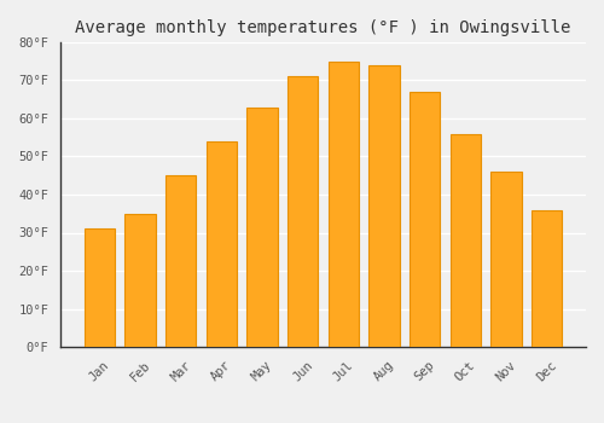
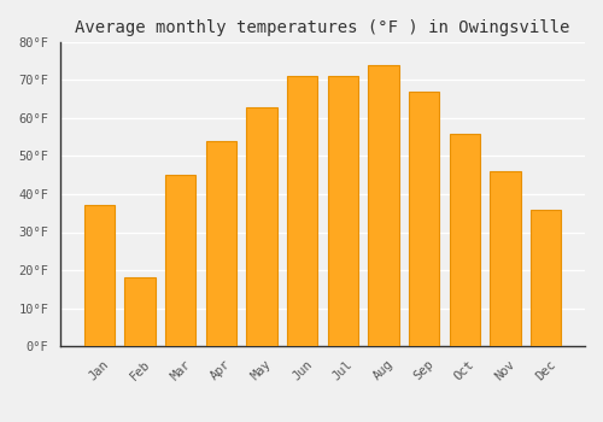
Jan: 31°F -> 37°F
Feb: 35°F -> 18°F
Jul: 75°F -> 71°F
